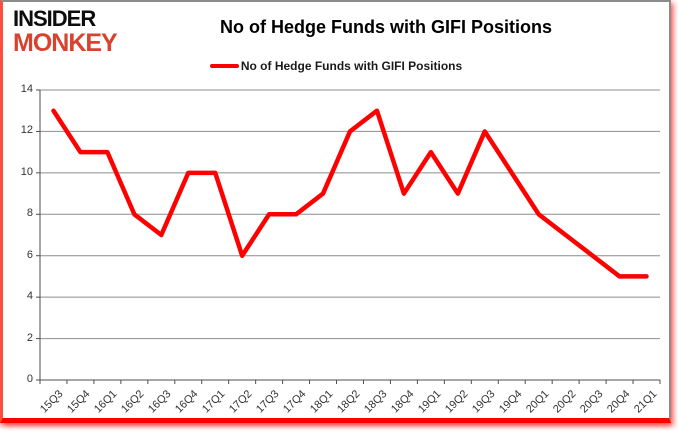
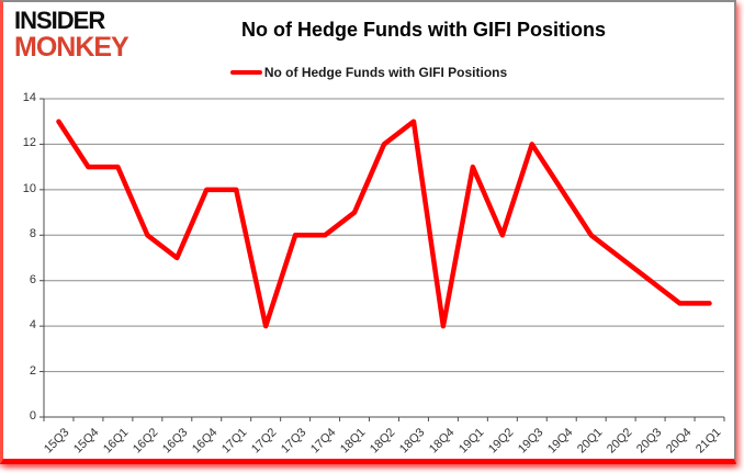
17Q2: 6 -> 4
18Q4: 9 -> 4
19Q2: 9 -> 8
